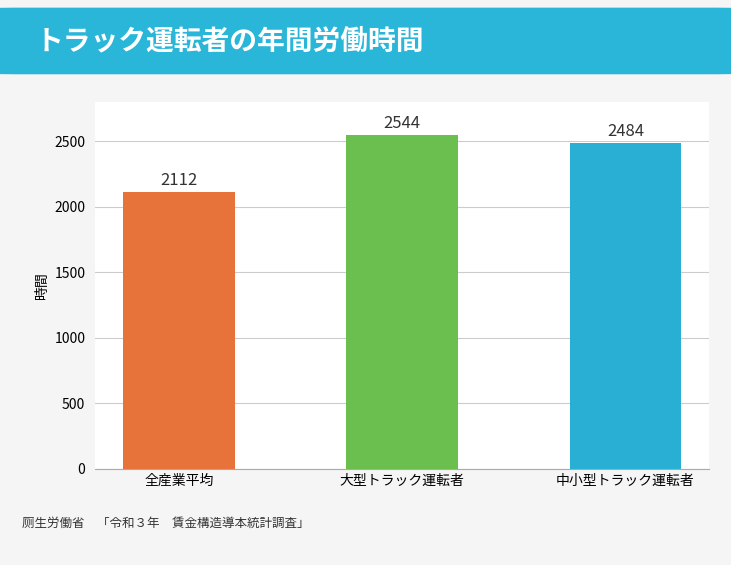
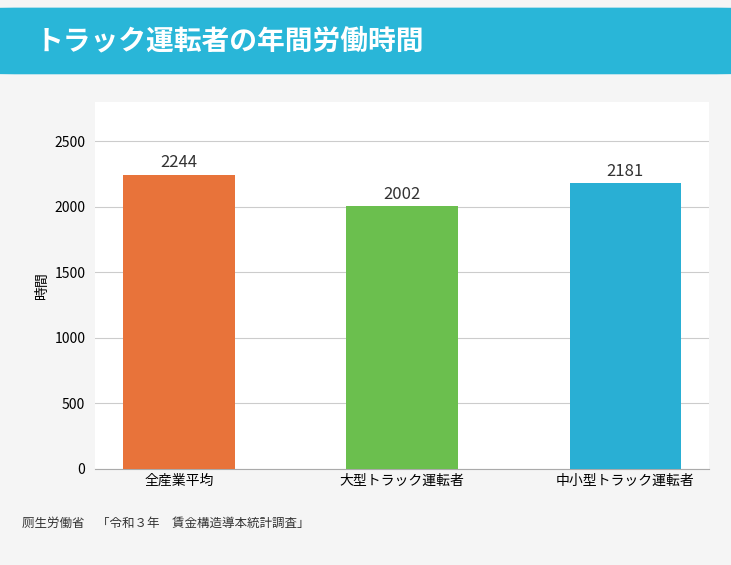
全産業平均: 2112 -> 2244
大型トラック運転者: 2544 -> 2002
中小型トラック運転者: 2484 -> 2181
